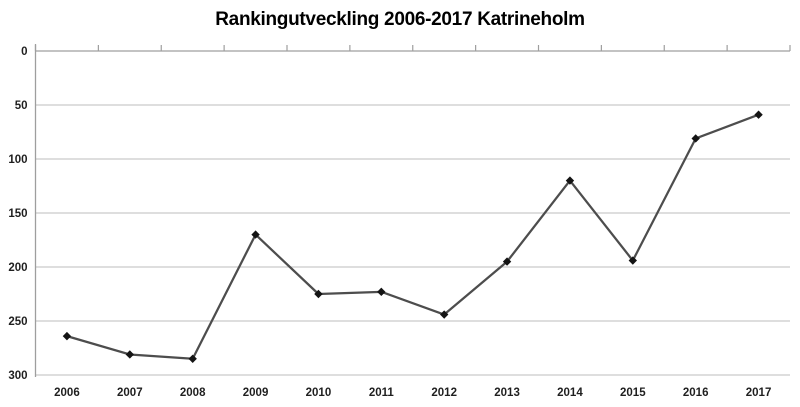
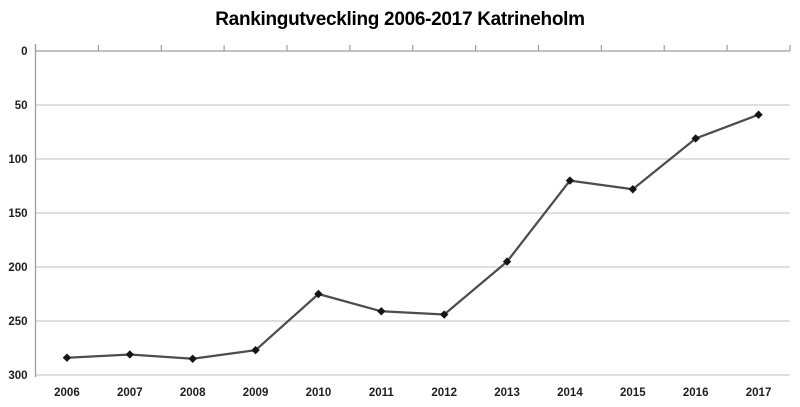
2006: 264 -> 284
2009: 170 -> 277
2011: 223 -> 241
2015: 194 -> 128
